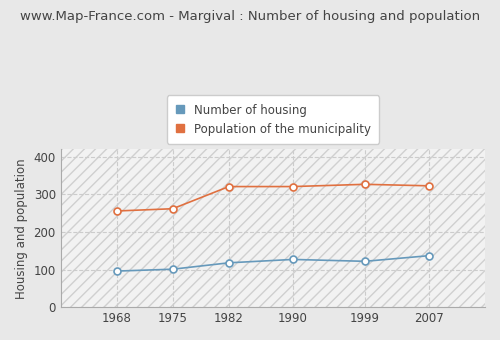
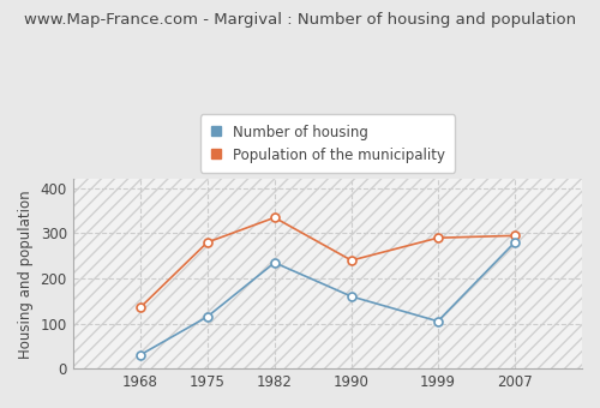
Number of housing/1968: 96 -> 30
Population of the municipality/1968: 256 -> 135
Number of housing/1975: 101 -> 115
Population of the municipality/1975: 262 -> 280
Number of housing/1982: 118 -> 235
Population of the municipality/1982: 321 -> 335
Number of housing/1990: 127 -> 160
Population of the municipality/1990: 321 -> 240
Number of housing/1999: 122 -> 105
Population of the municipality/1999: 327 -> 290
Number of housing/2007: 137 -> 280
Population of the municipality/2007: 323 -> 295
